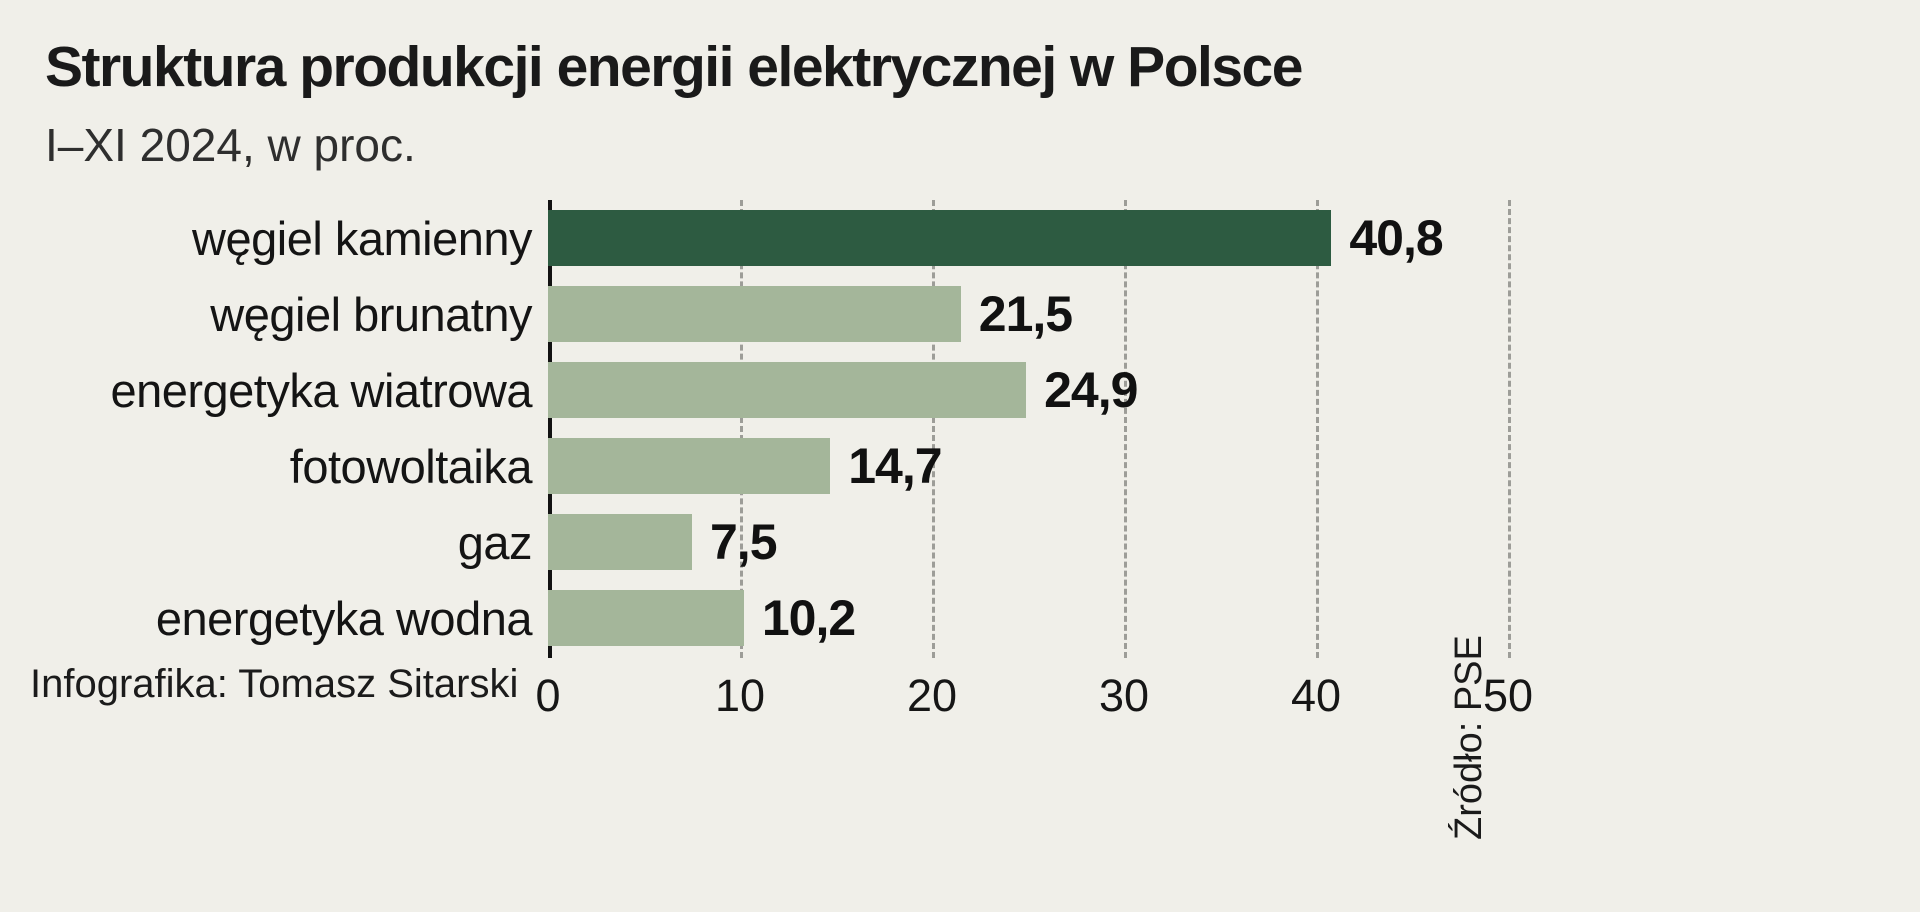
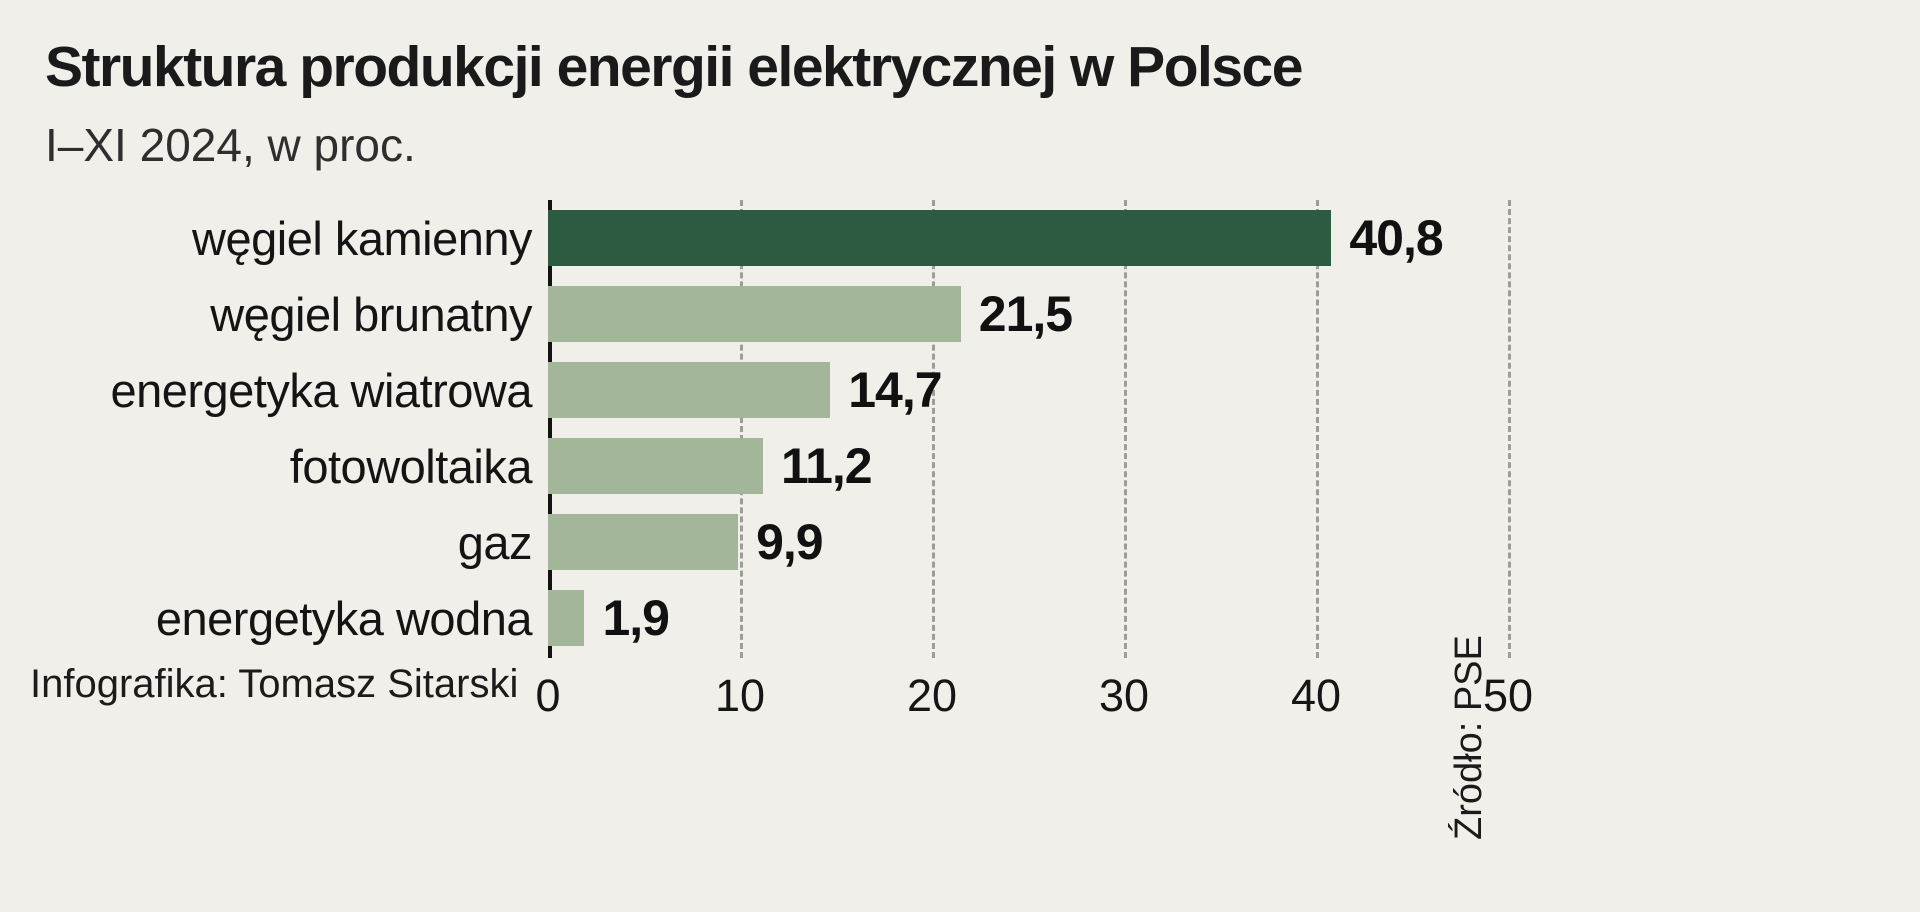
energetyka wiatrowa: 24,9 -> 14,7
fotowoltaika: 14,7 -> 11,2
gaz: 7,5 -> 9,9
energetyka wodna: 10,2 -> 1,9
